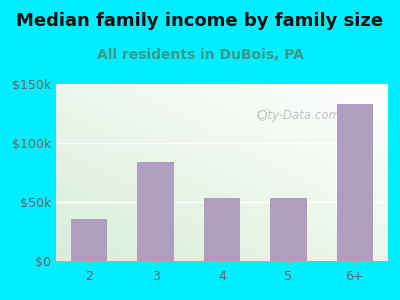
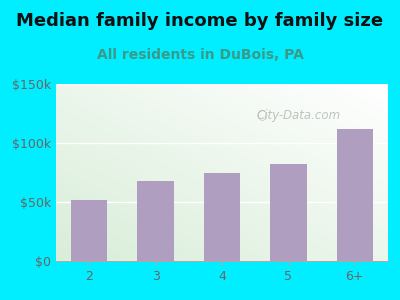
2: $36k -> $52k
3: $84k -> $68k
4: $53k -> $75k
5: $53k -> $82k
6+: $133k -> $112k
